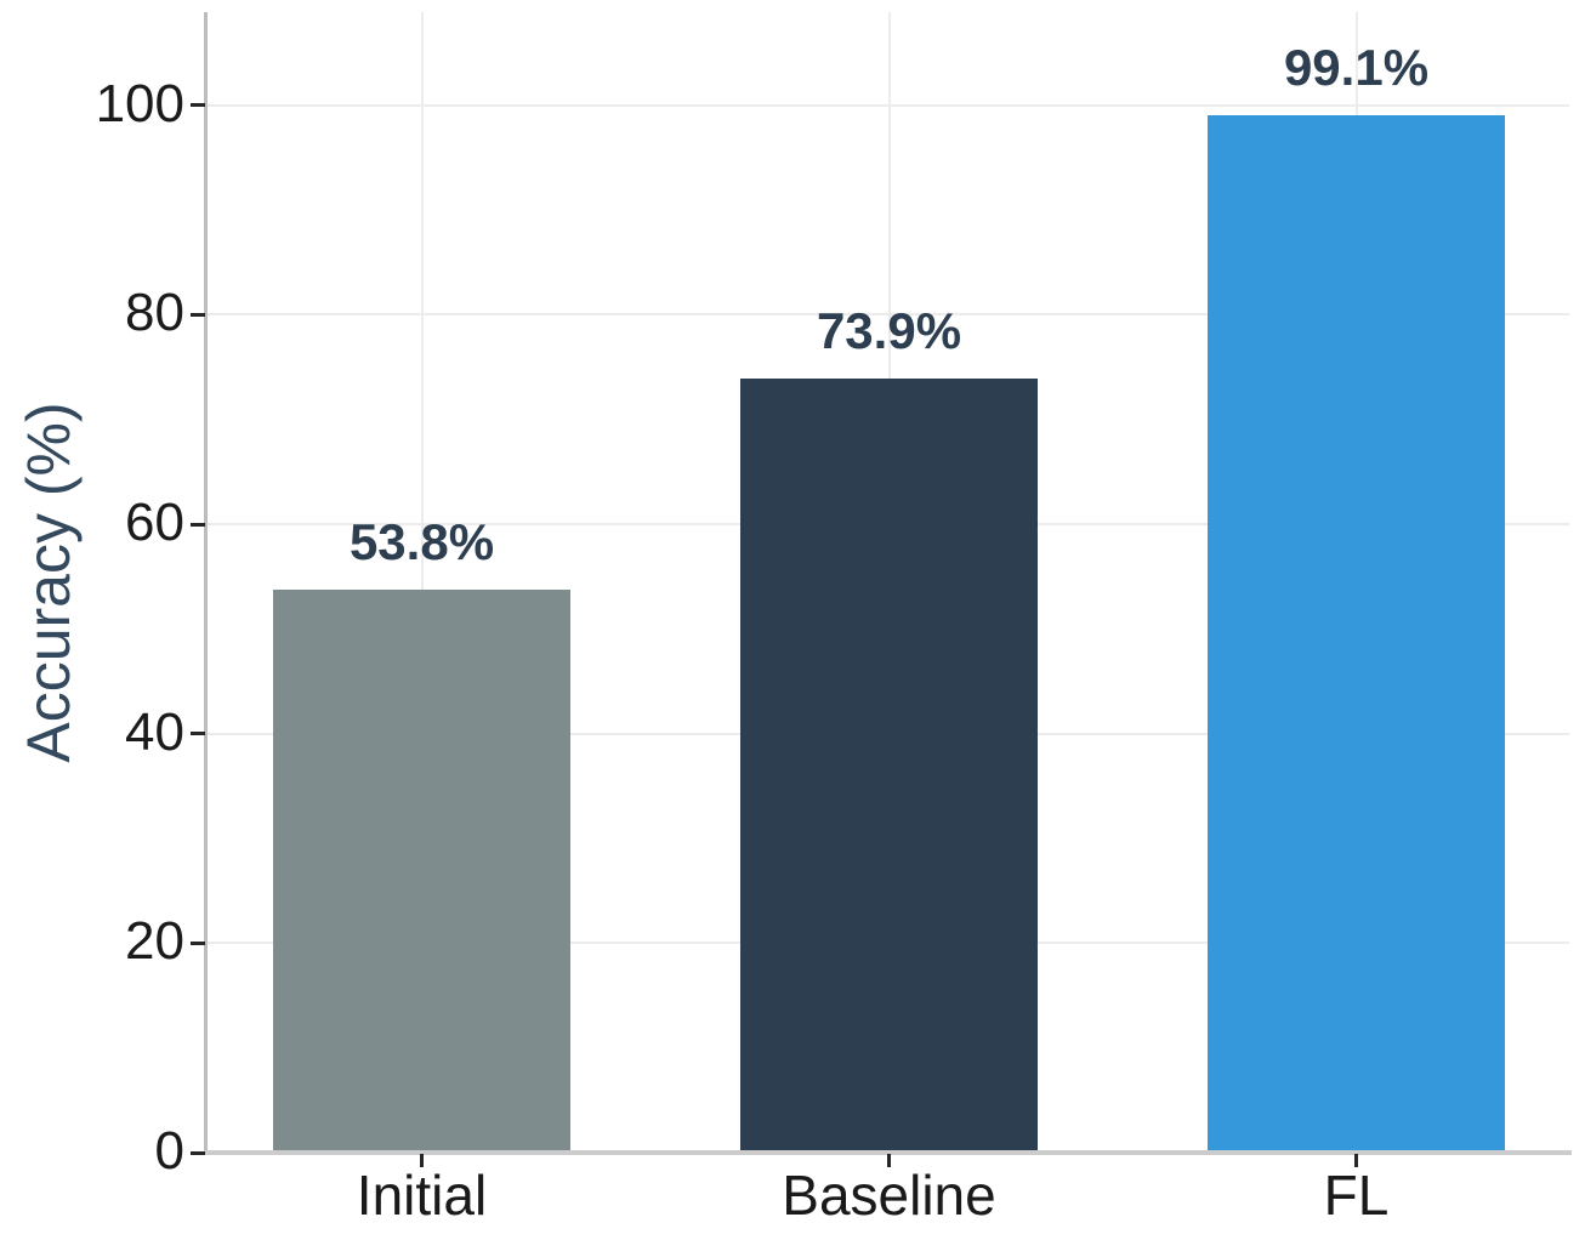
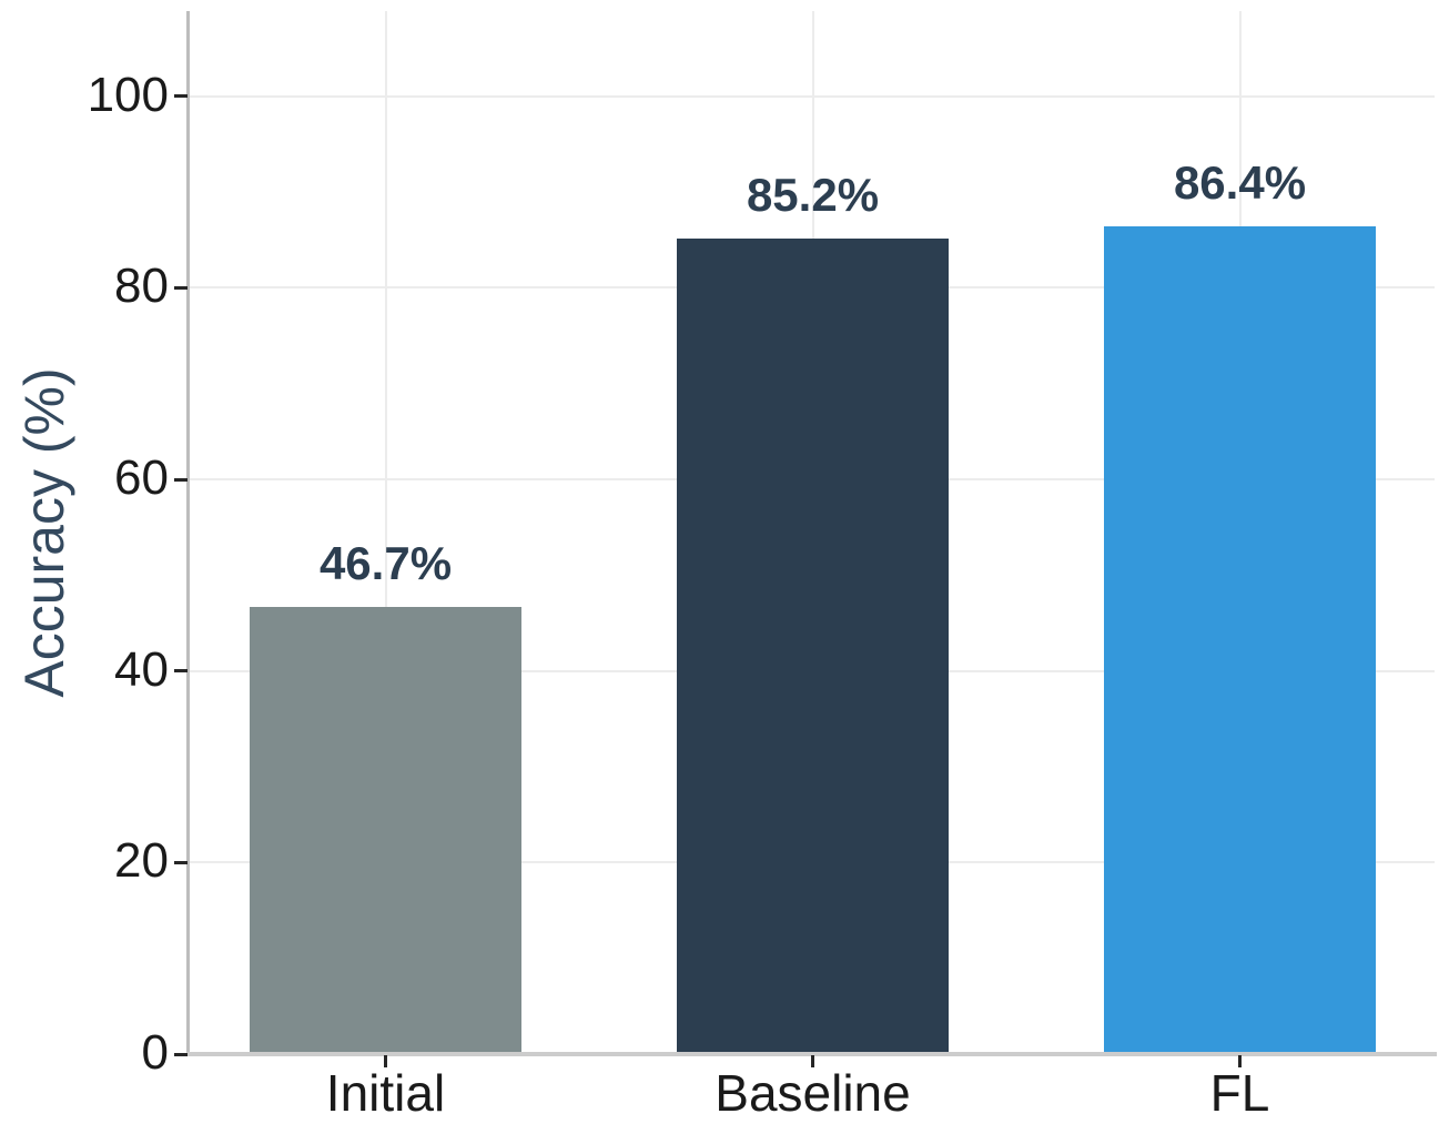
Initial: 53.8% -> 46.7%
Baseline: 73.9% -> 85.2%
FL: 99.1% -> 86.4%
